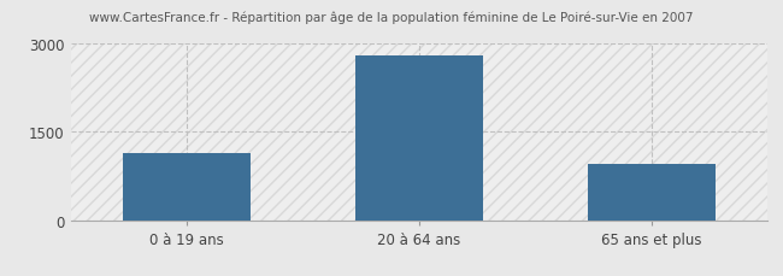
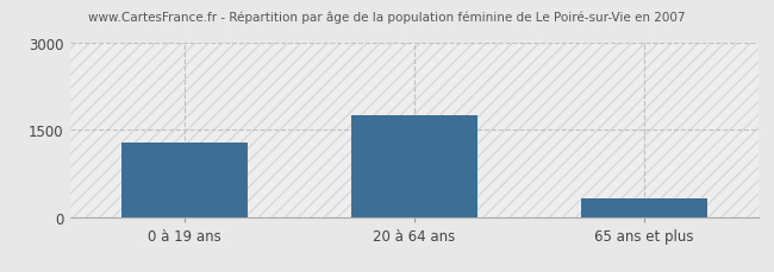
0 à 19 ans: 1150 -> 1280
20 à 64 ans: 2800 -> 1750
65 ans et plus: 950 -> 320
